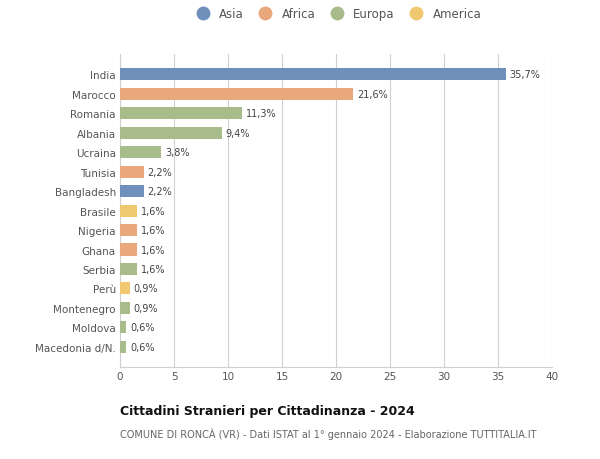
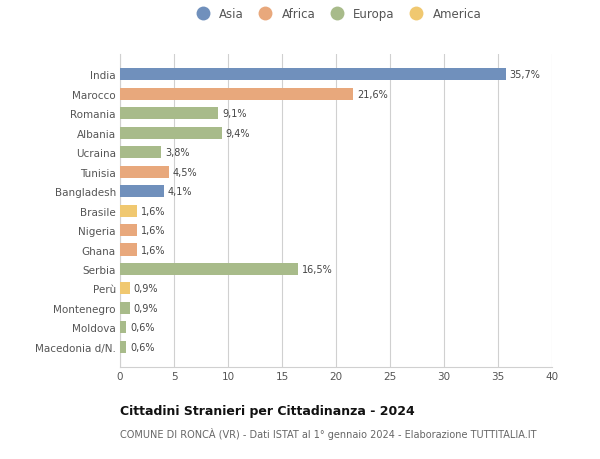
Romania: 11,3% -> 9,1%
Tunisia: 2,2% -> 4,5%
Bangladesh: 2,2% -> 4,1%
Serbia: 1,6% -> 16,5%
